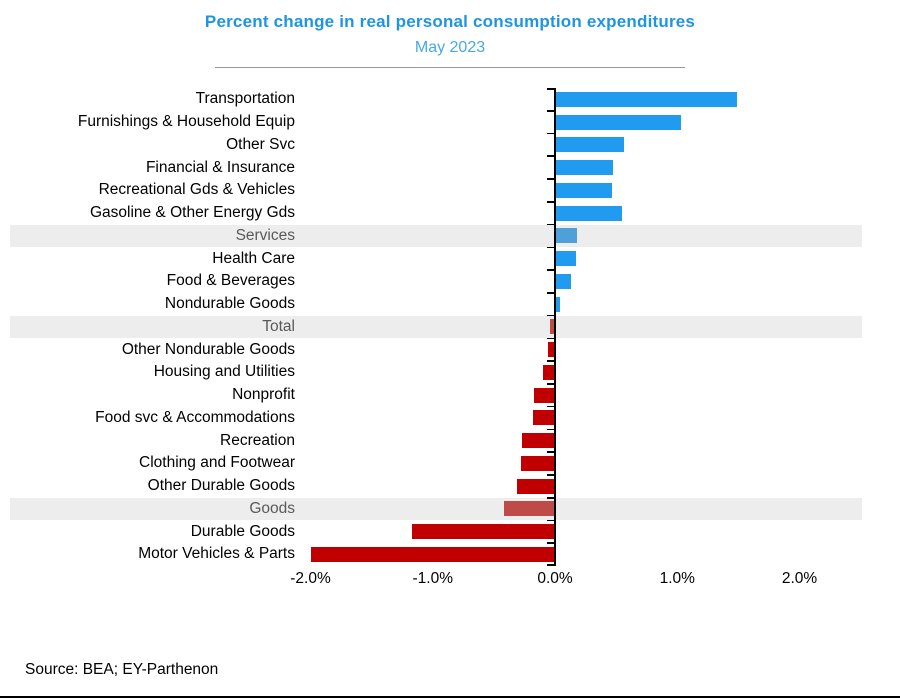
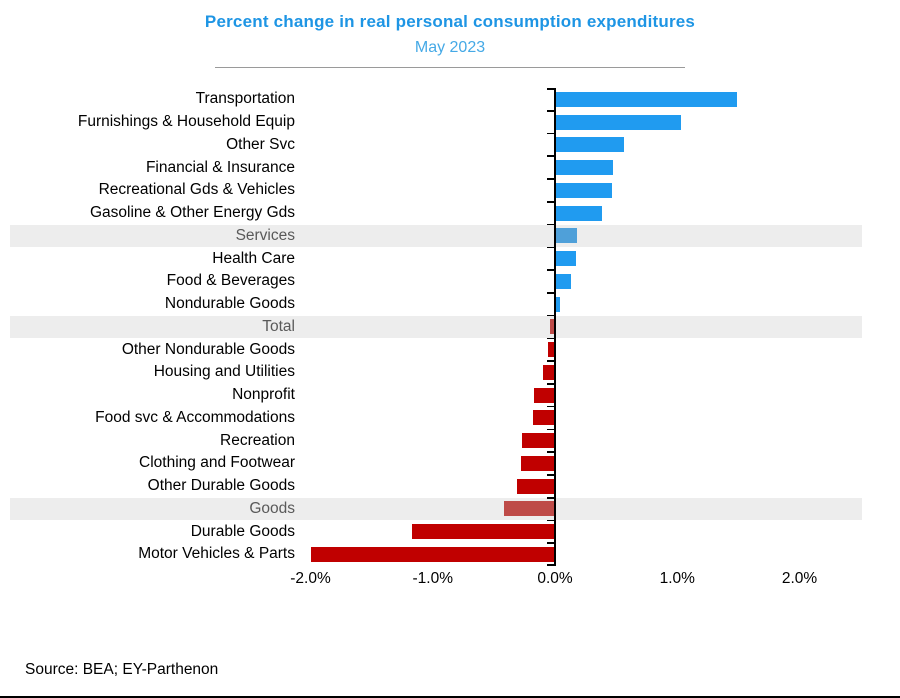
Gasoline & Other Energy Gds: 0.54% -> 0.38%
